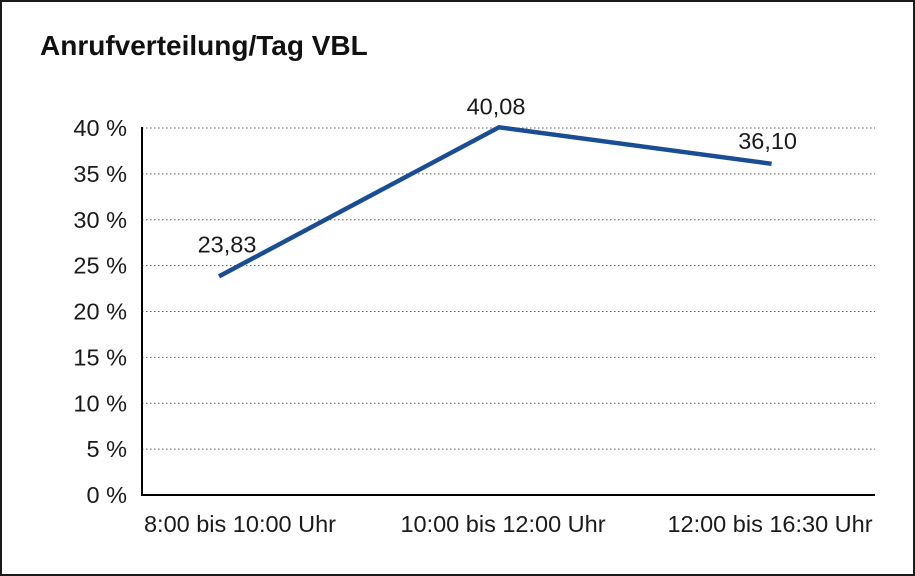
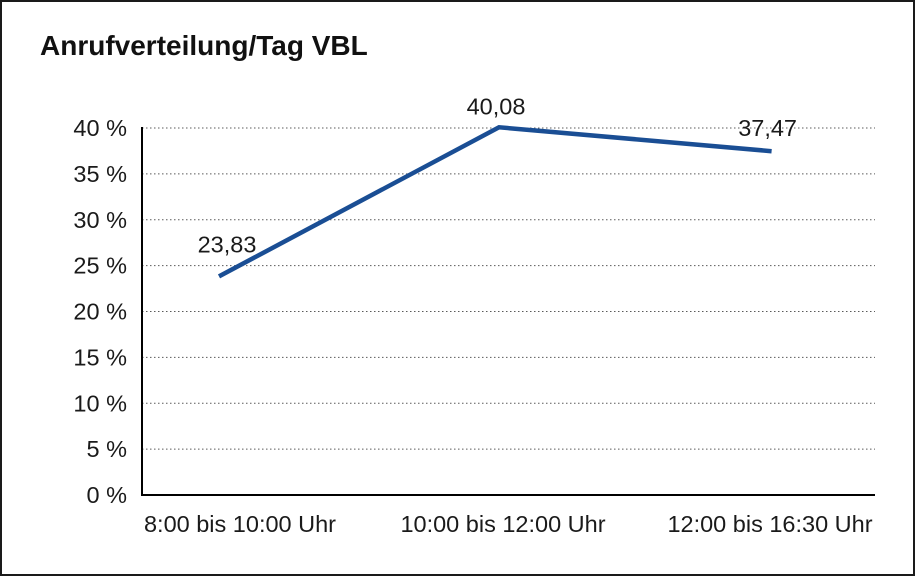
12:00 bis 16:30 Uhr: 36,10 -> 37,47
